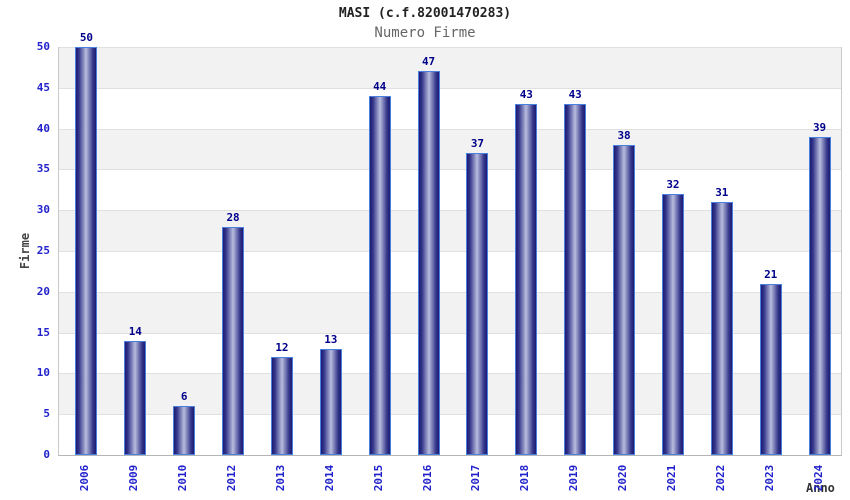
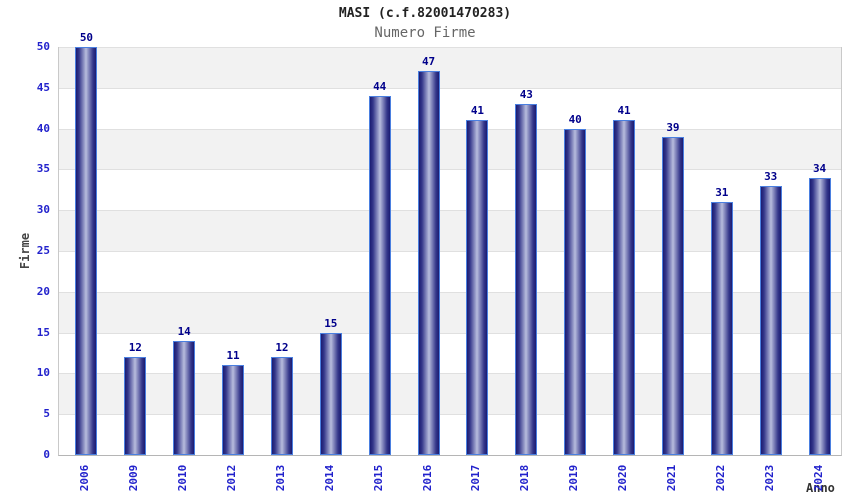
2009: 14 -> 12
2010: 6 -> 14
2012: 28 -> 11
2014: 13 -> 15
2017: 37 -> 41
2019: 43 -> 40
2020: 38 -> 41
2021: 32 -> 39
2023: 21 -> 33
2024: 39 -> 34
